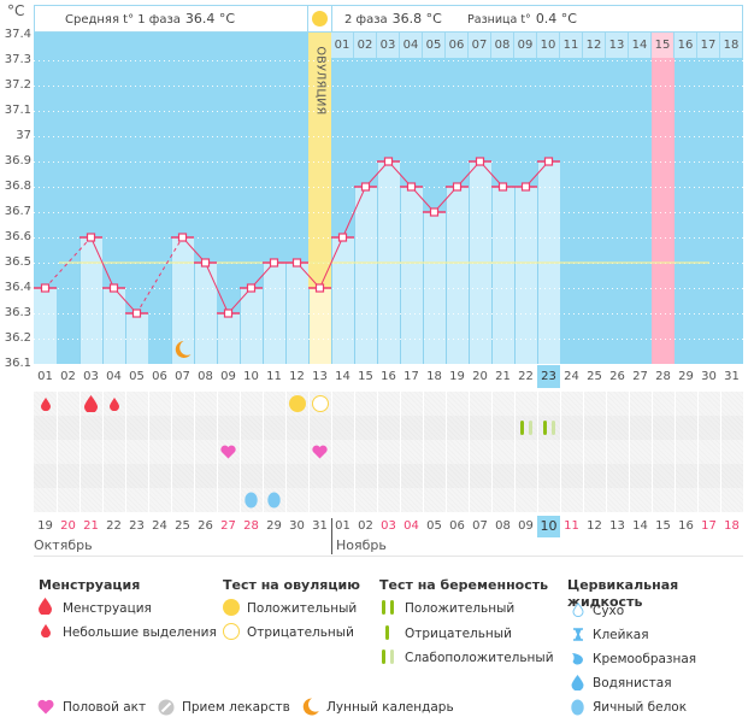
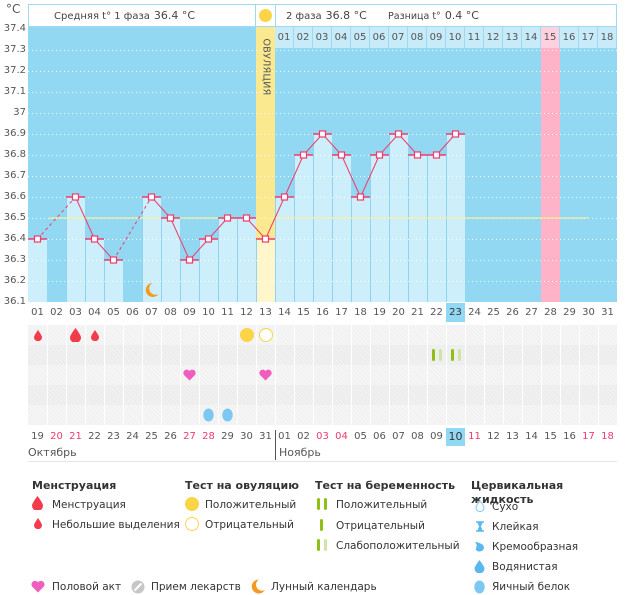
18: 36.7 -> 36.6
